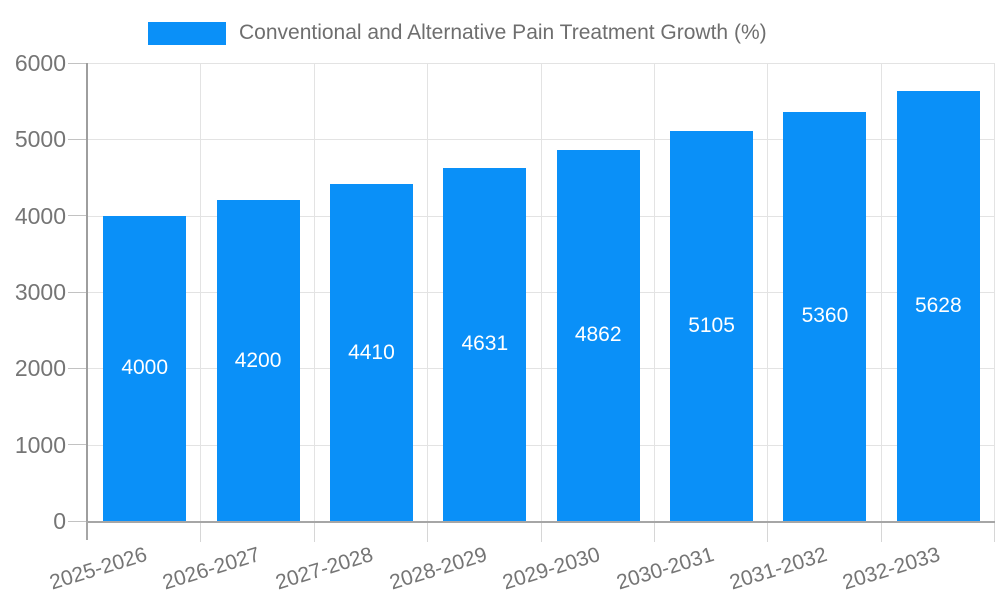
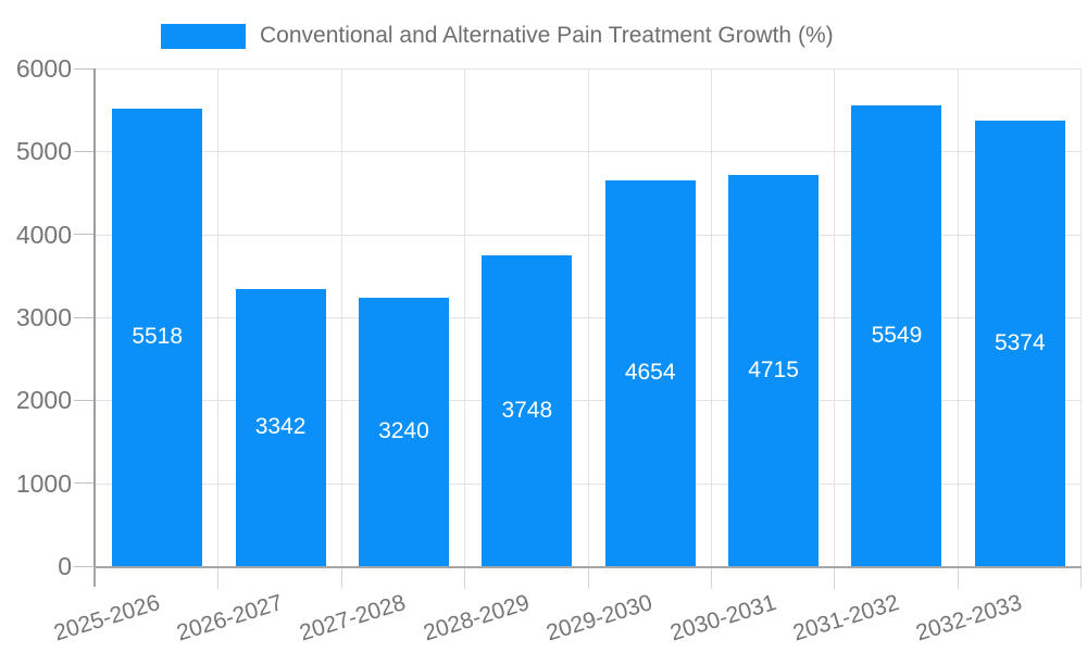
2025-2026: 4000 -> 5518
2026-2027: 4200 -> 3342
2027-2028: 4410 -> 3240
2028-2029: 4631 -> 3748
2029-2030: 4862 -> 4654
2030-2031: 5105 -> 4715
2031-2032: 5360 -> 5549
2032-2033: 5628 -> 5374
